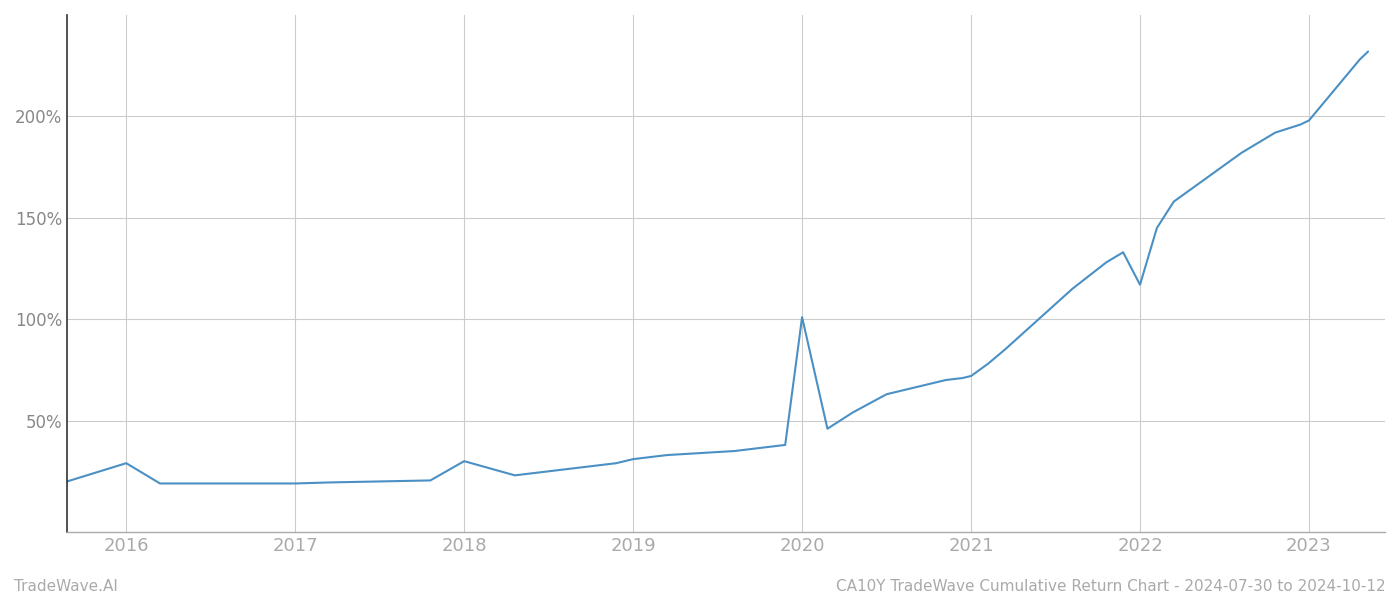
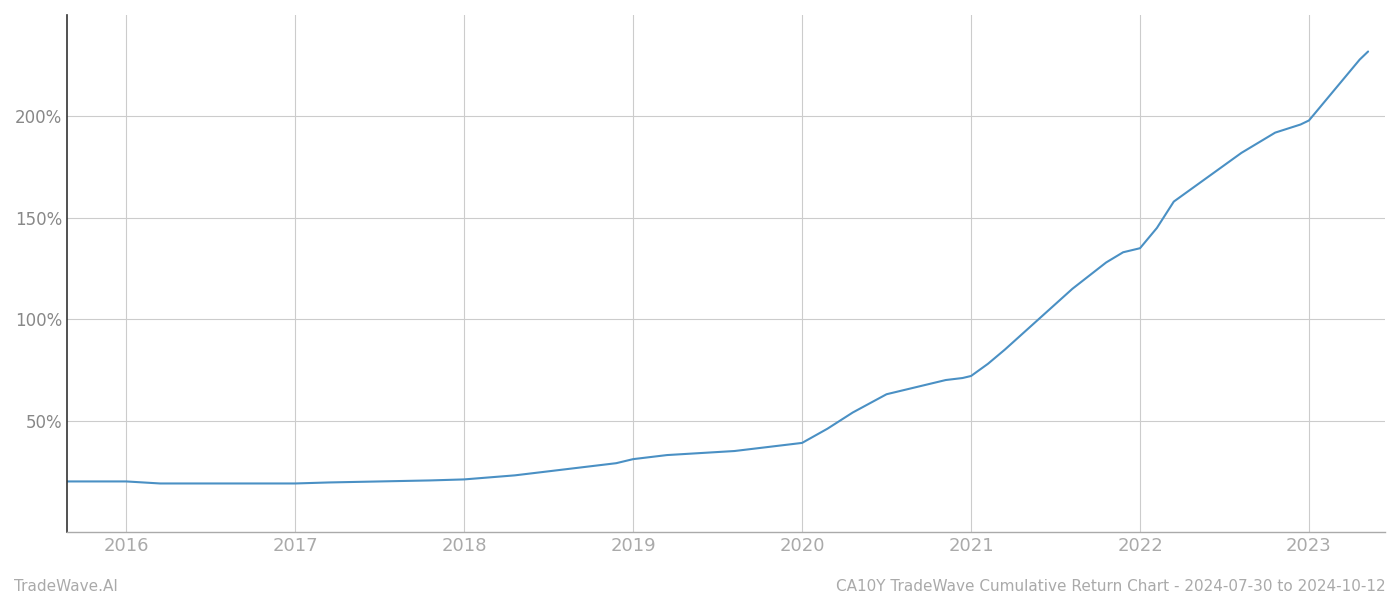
2016: 29.0% -> 20.0%
2018: 30.0% -> 21.0%
2020: 101.0% -> 39.0%
2022: 117.0% -> 135.0%
